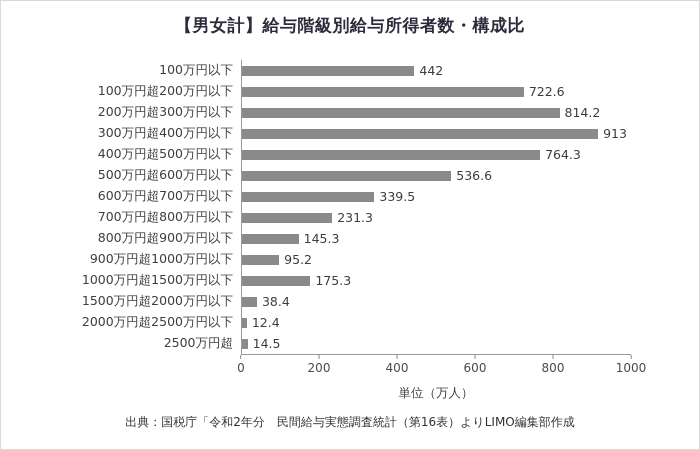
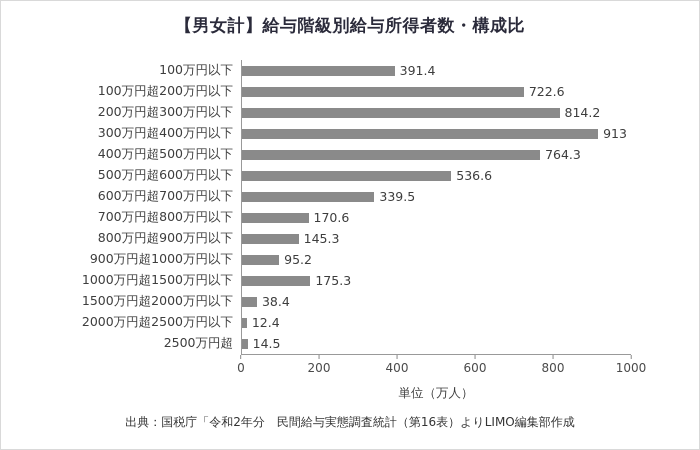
100万円以下: 442 -> 391.4
700万円超800万円以下: 231.3 -> 170.6
